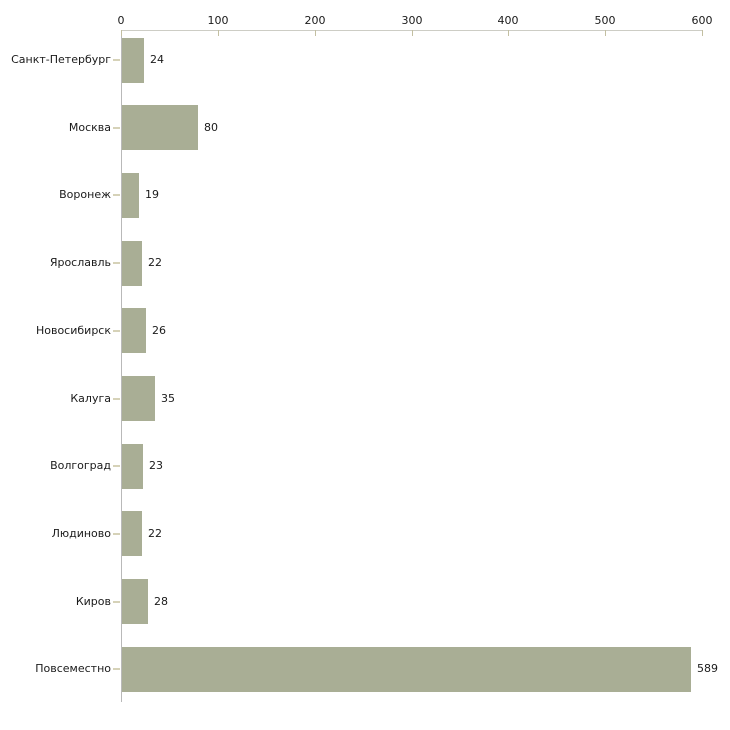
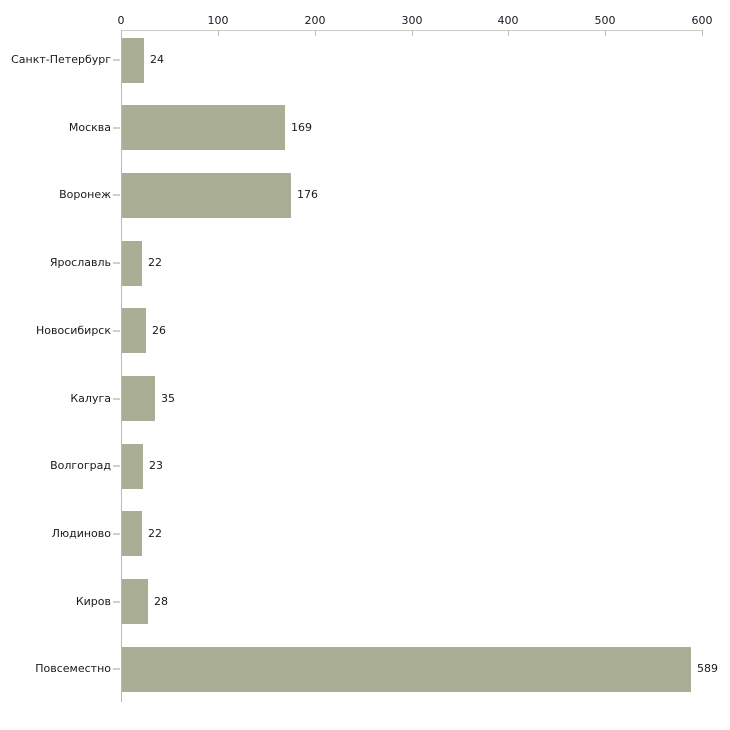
Москва: 80 -> 169
Воронеж: 19 -> 176
